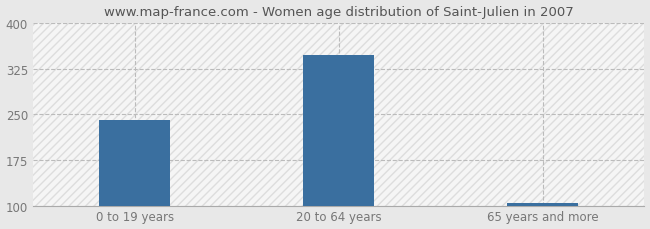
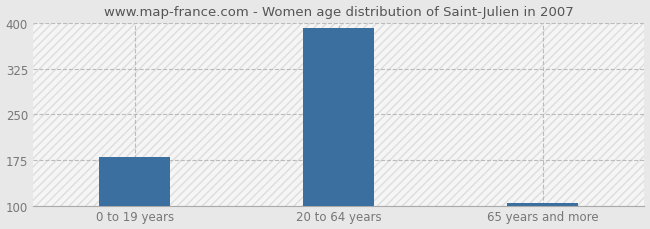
0 to 19 years: 240 -> 179
20 to 64 years: 348 -> 392
